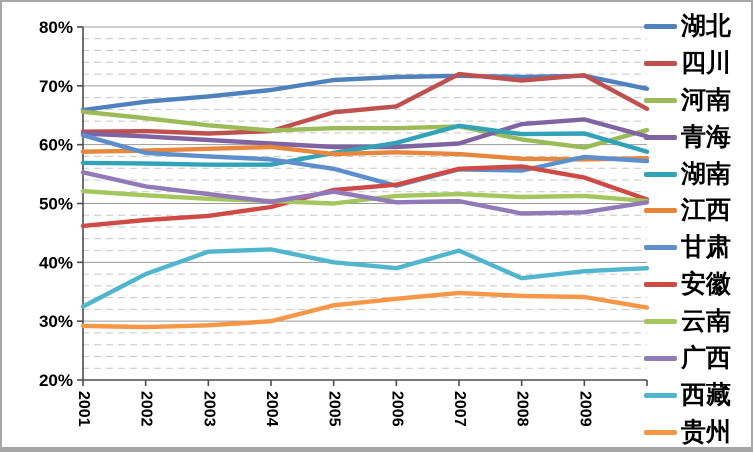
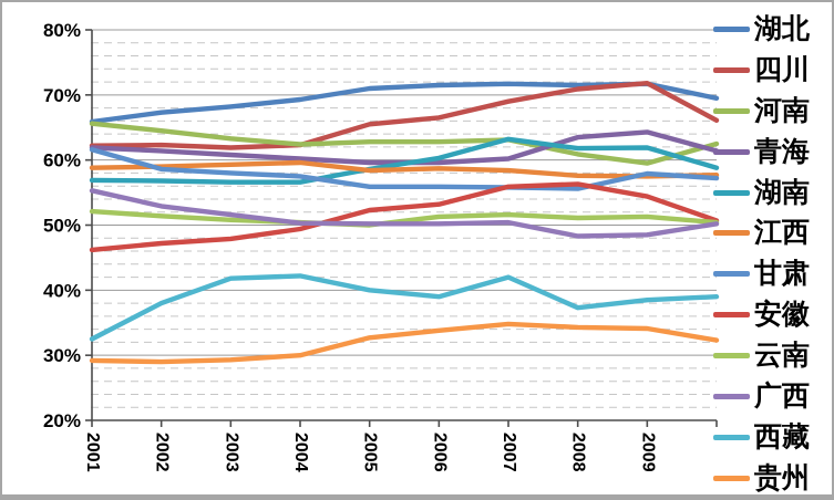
广西/2005: 52% -> 50%
甘肃/2006: 53% -> 56%
四川/2007: 72% -> 69%
